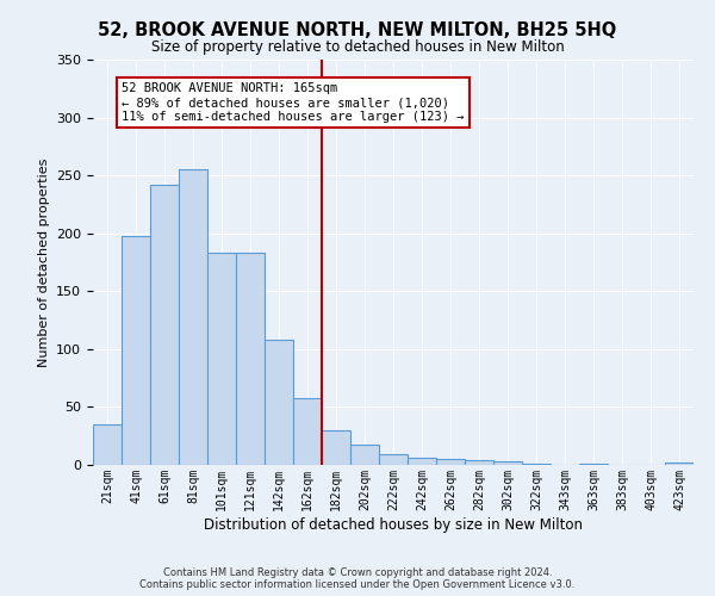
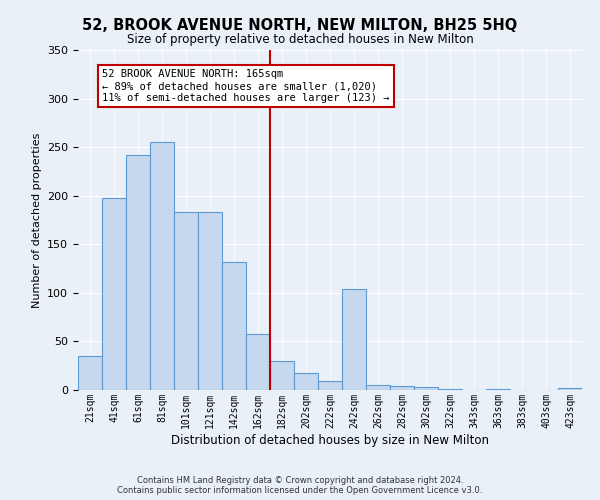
142sqm: 108 -> 132
242sqm: 6 -> 104
